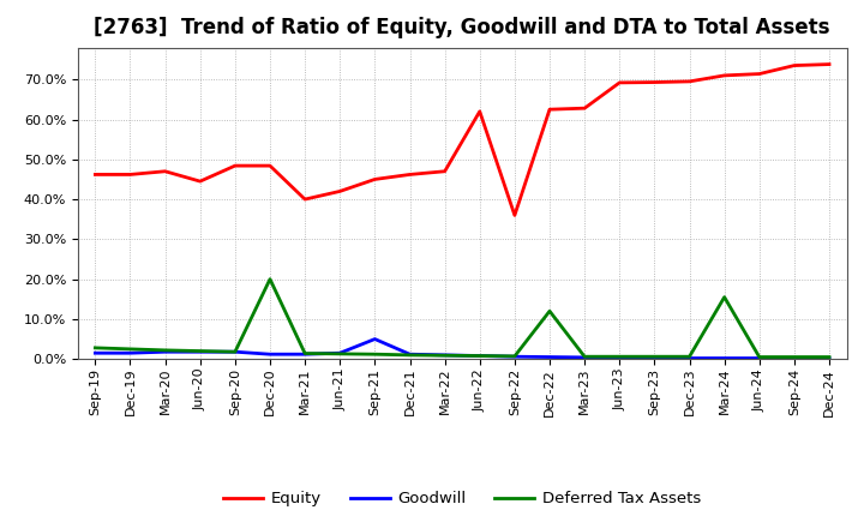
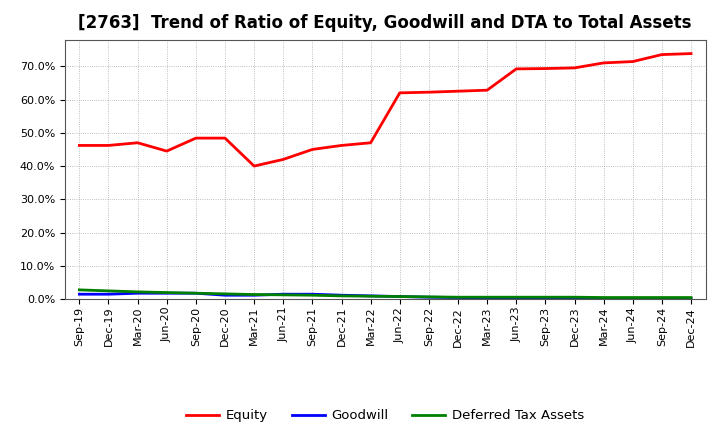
Deferred Tax Assets/Dec-20: 20.0% -> 1.6%
Goodwill/Sep-21: 5.0% -> 1.5%
Equity/Sep-22: 36.0% -> 62.2%
Deferred Tax Assets/Dec-22: 12.0% -> 0.6%
Deferred Tax Assets/Mar-24: 15.5% -> 0.5%
